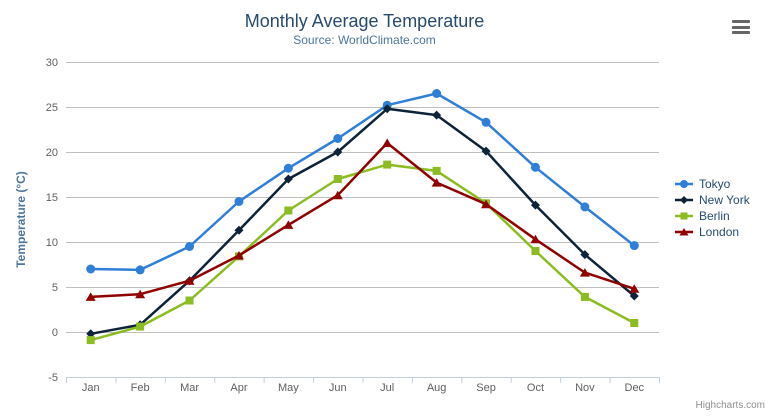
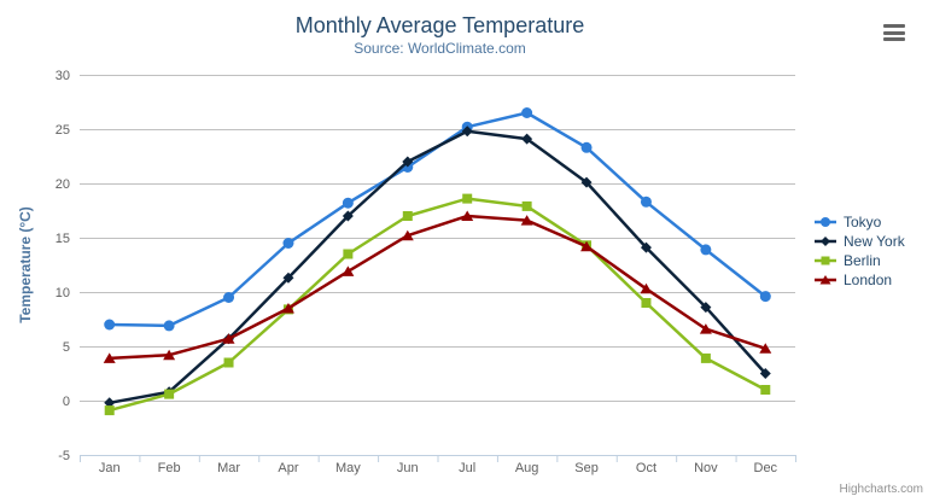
New York/Jun: 20 -> 22
London/Jul: 21 -> 17
New York/Dec: 4 -> 2
